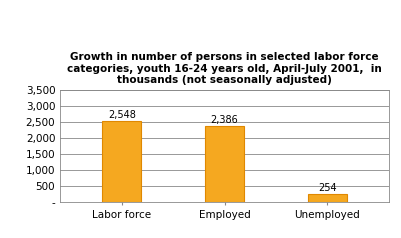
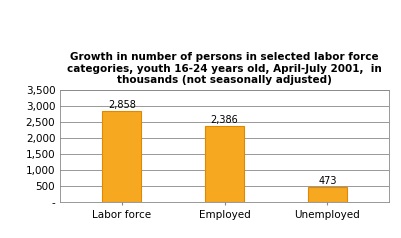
Labor force: 2,548 -> 2,858
Unemployed: 254 -> 473
